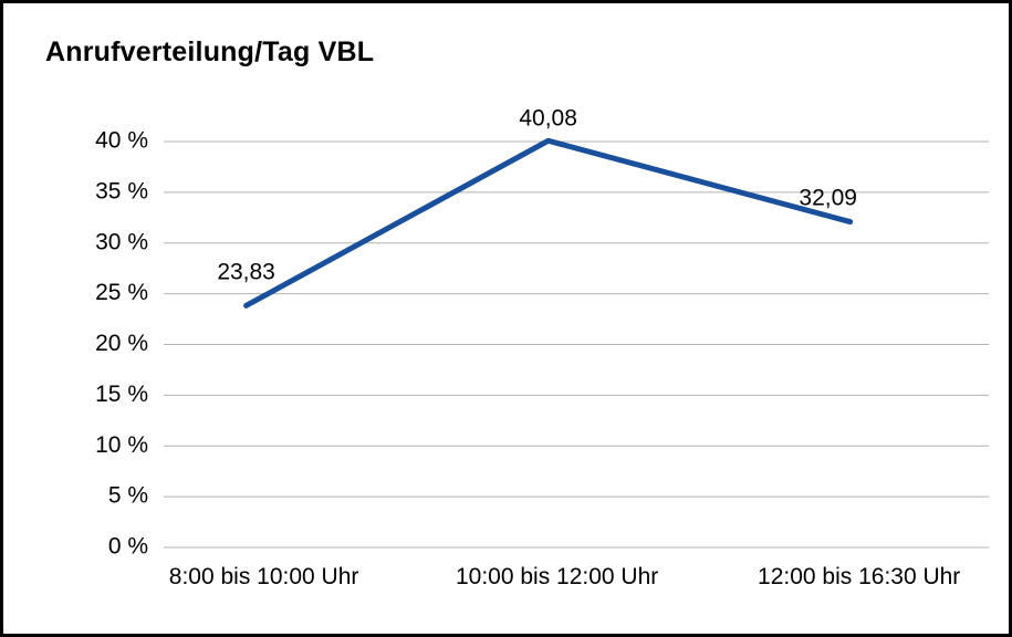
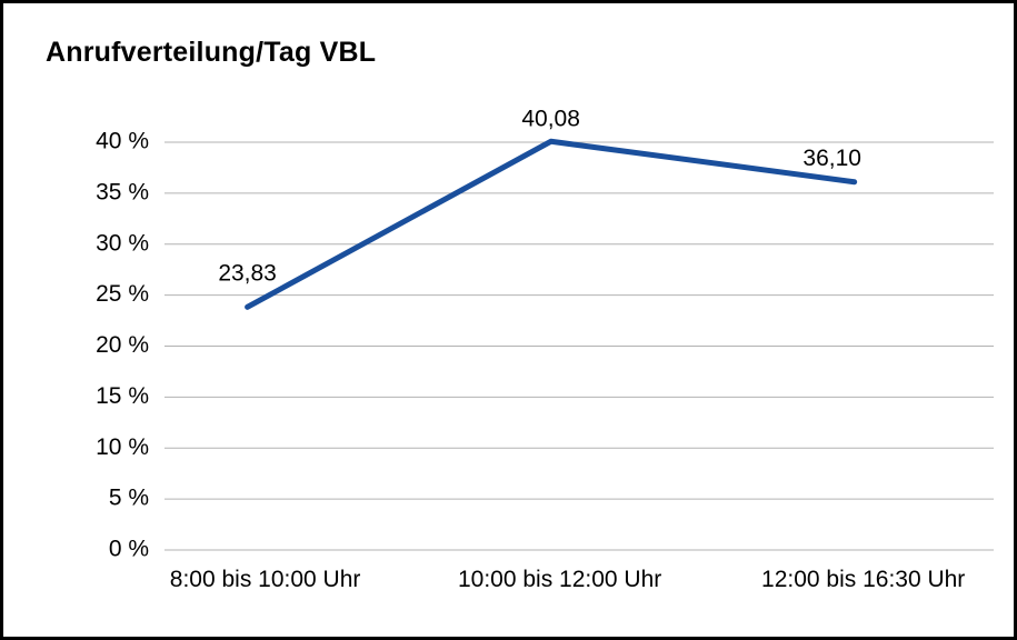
12:00 bis 16:30 Uhr: 32,09 -> 36,10
